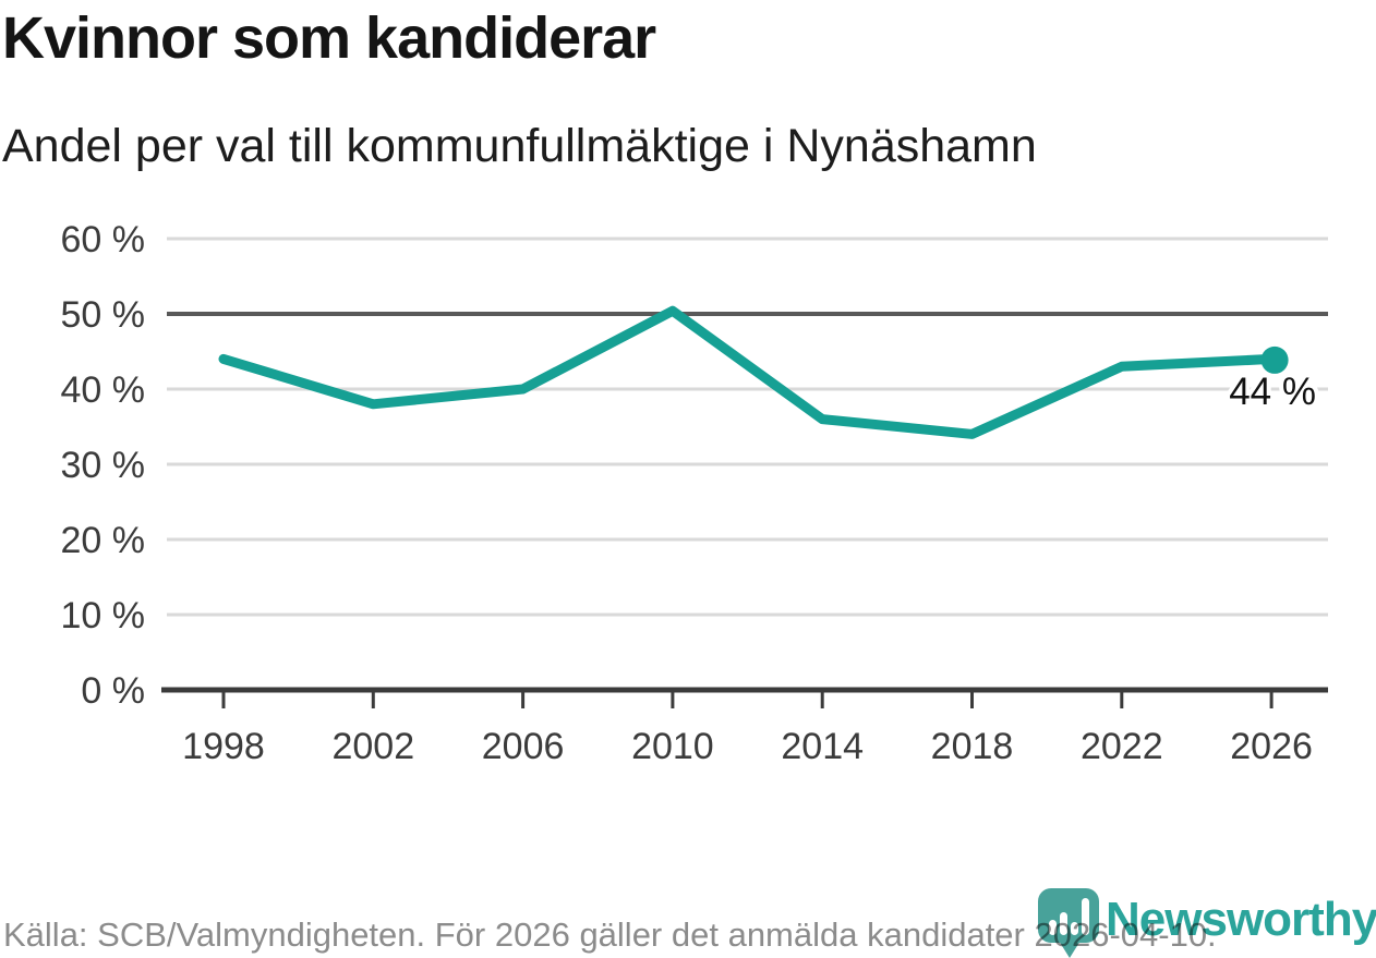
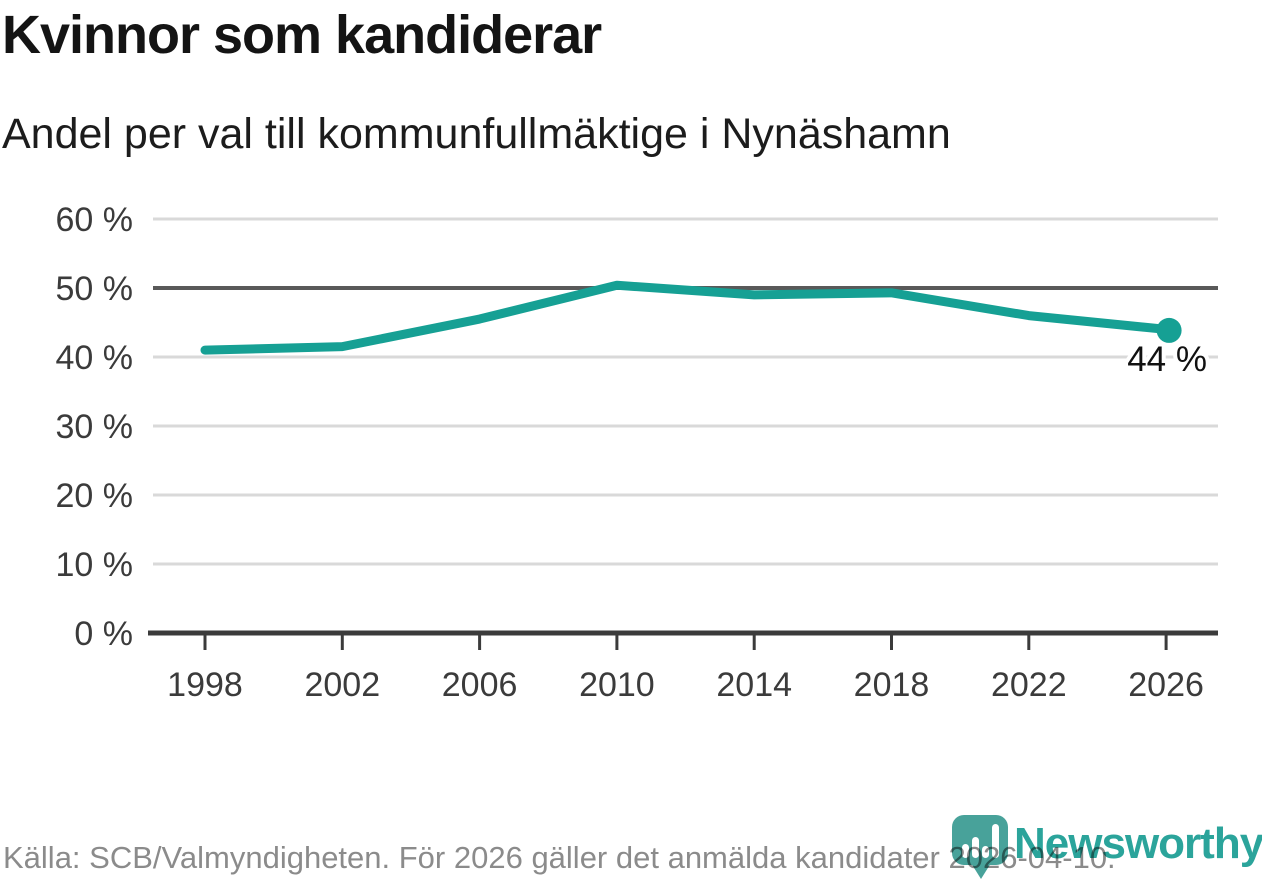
1998: 44% -> 41%
2002: 38% -> 42%
2006: 40% -> 46%
2014: 36% -> 49%
2018: 34% -> 49%
2022: 43% -> 46%
